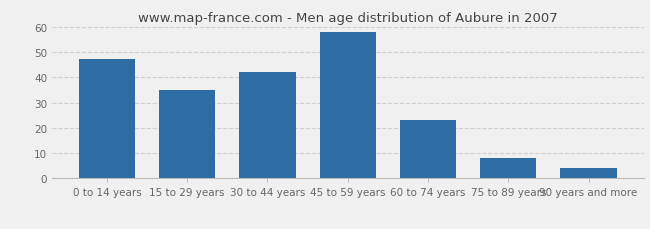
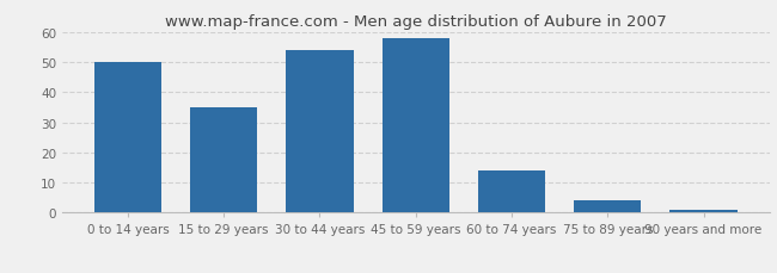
0 to 14 years: 47 -> 50
30 to 44 years: 42 -> 54
60 to 74 years: 23 -> 14
75 to 89 years: 8 -> 4
90 years and more: 4 -> 1
